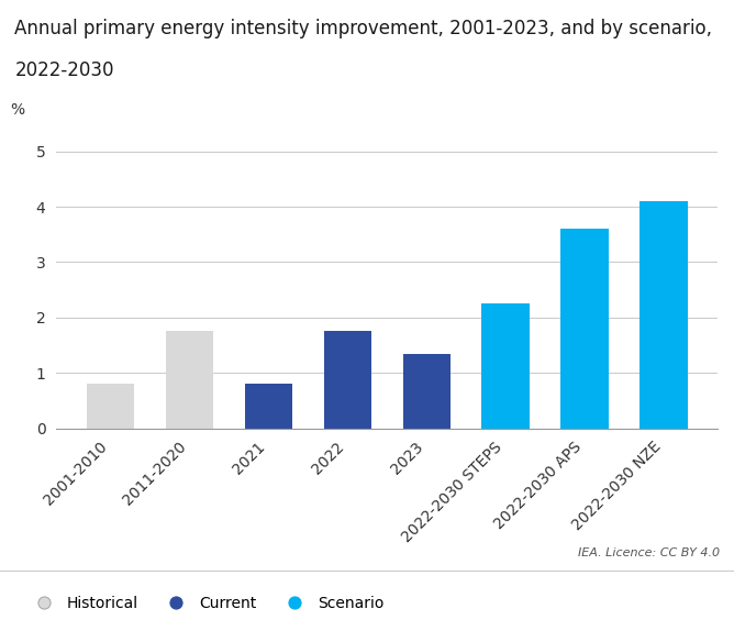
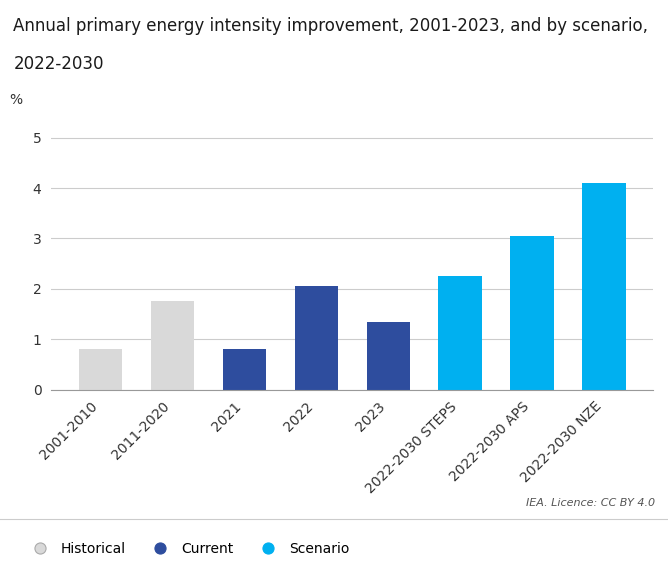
2022: 1.76 -> 2.05
2022-2030 APS: 3.60 -> 3.05
